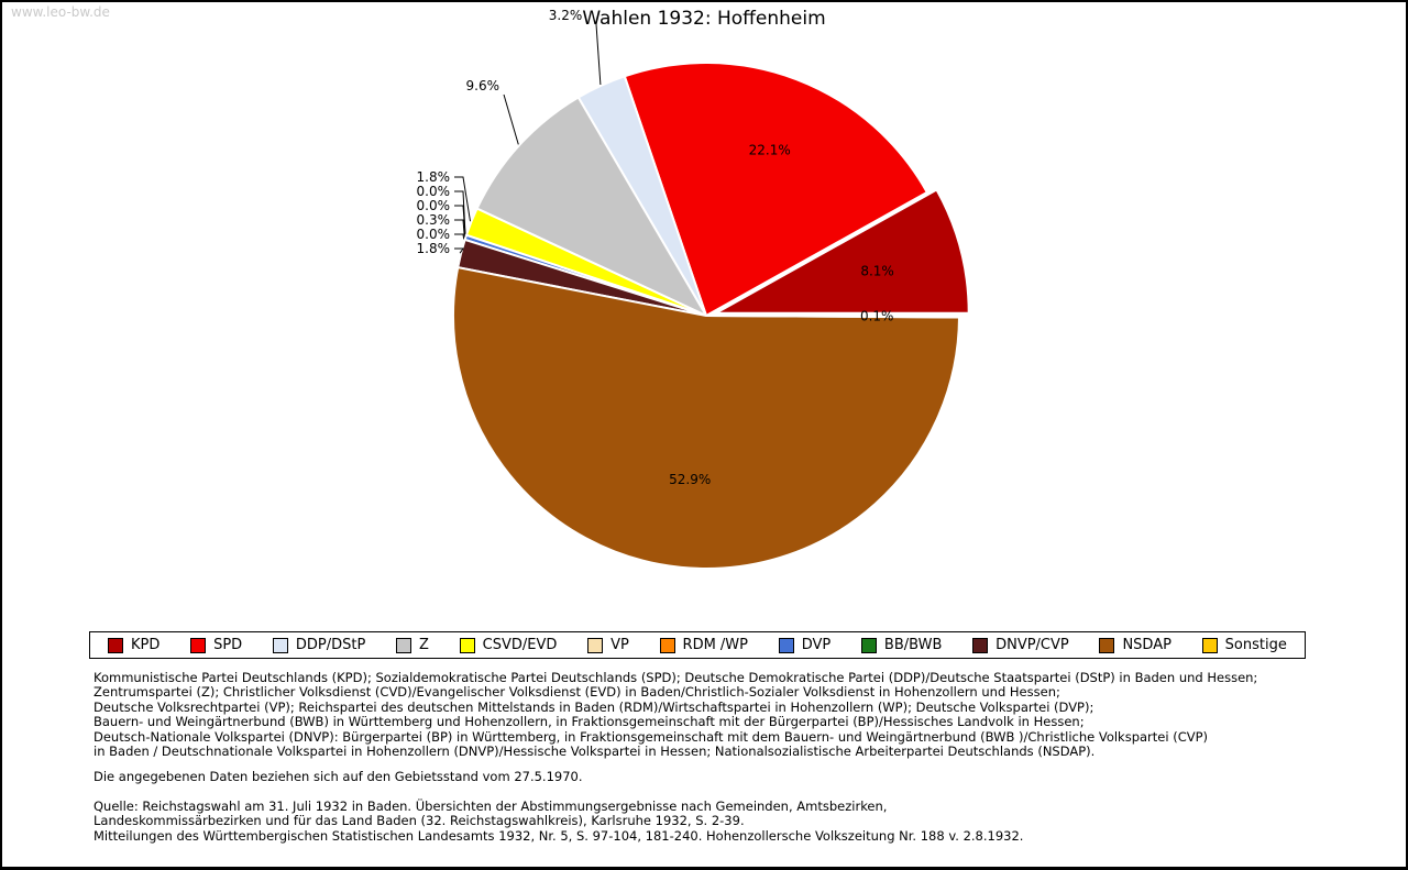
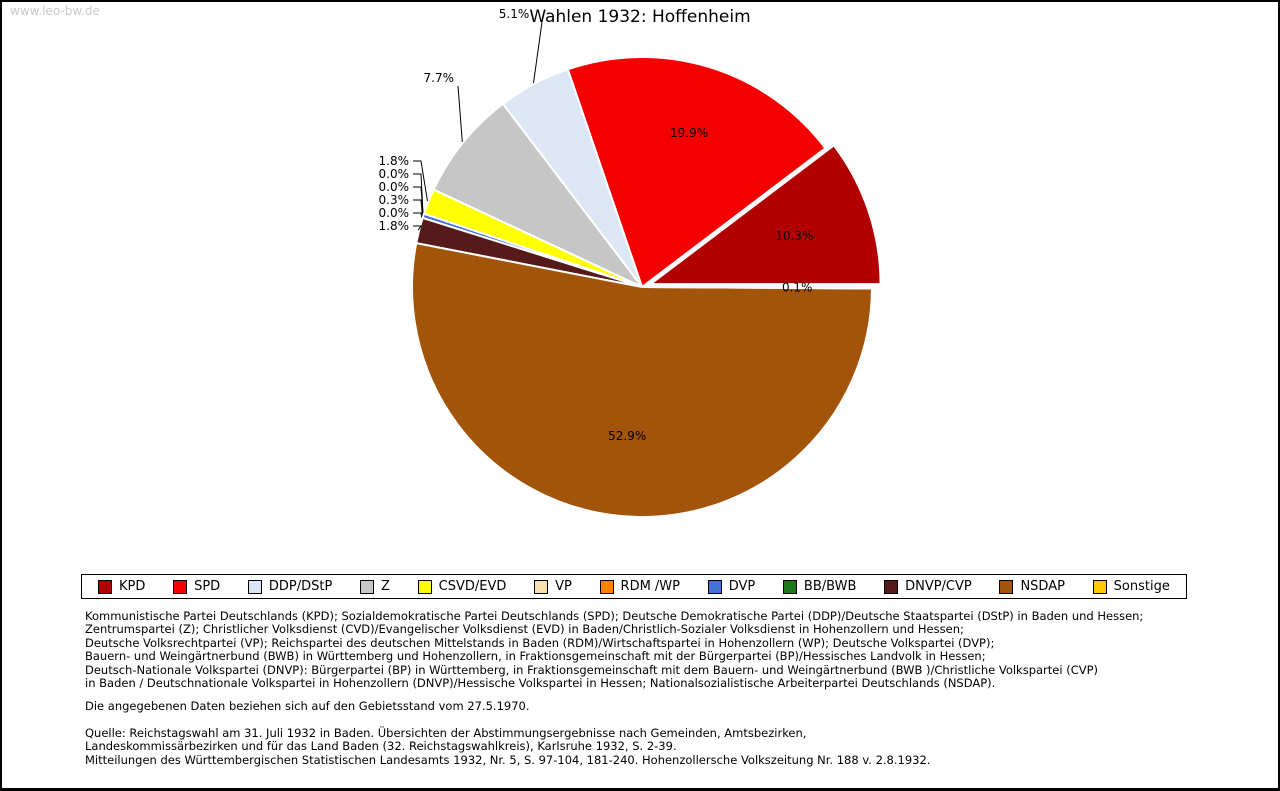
KPD: 8.1% -> 10.3%
SPD: 22.1% -> 19.9%
DDP/DStP: 3.2% -> 5.1%
Z: 9.6% -> 7.7%
